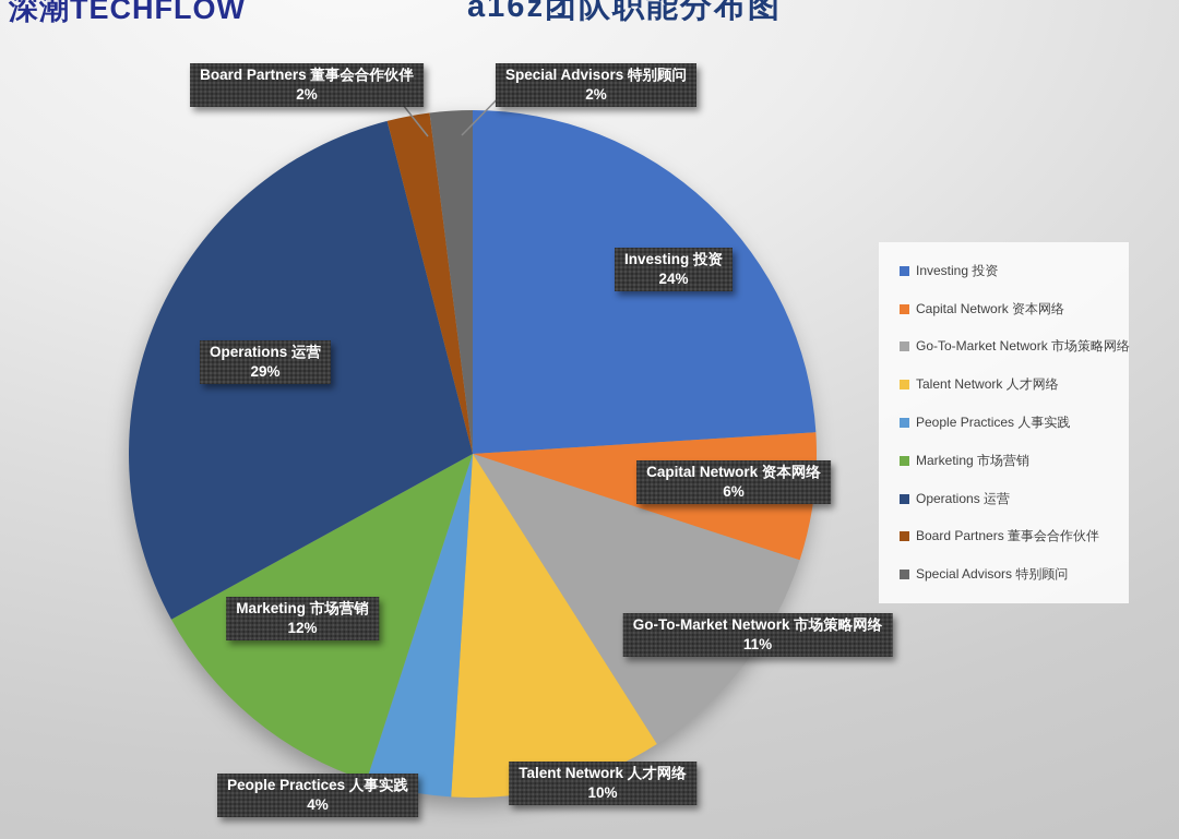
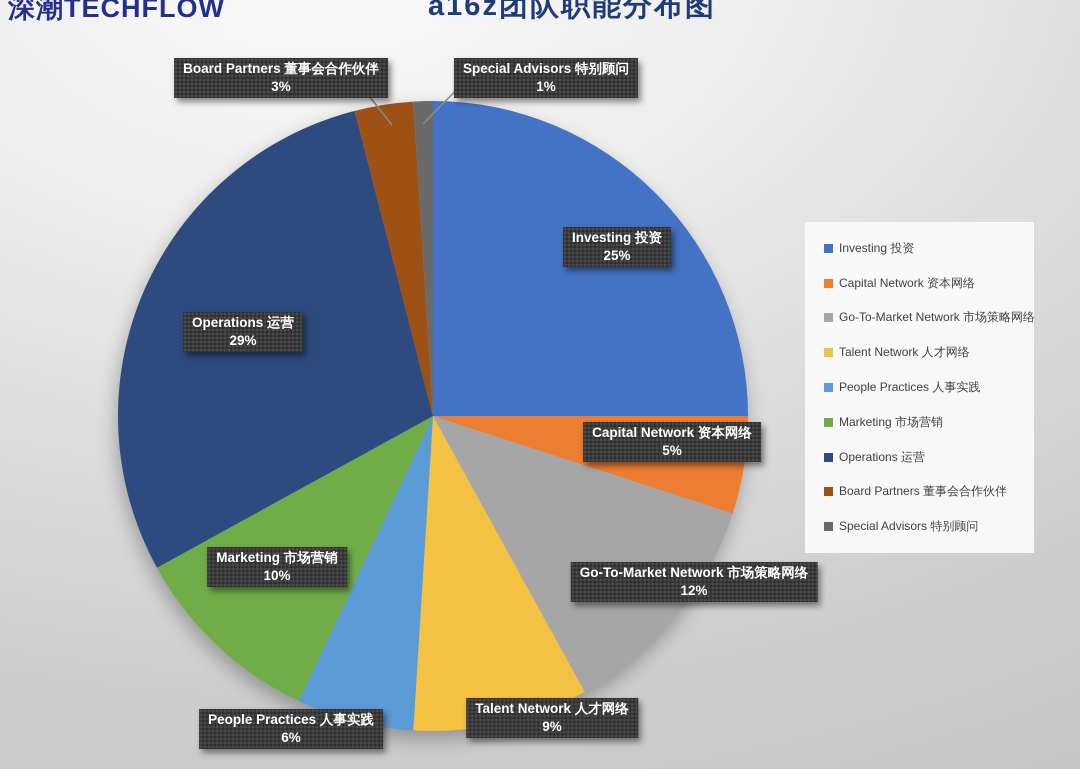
Investing 投资: 24% -> 25%
Capital Network 资本网络: 6% -> 5%
Go-To-Market Network 市场策略网络: 11% -> 12%
Talent Network 人才网络: 10% -> 9%
People Practices 人事实践: 4% -> 6%
Marketing 市场营销: 12% -> 10%
Board Partners 董事会合作伙伴: 2% -> 3%
Special Advisors 特别顾问: 2% -> 1%
